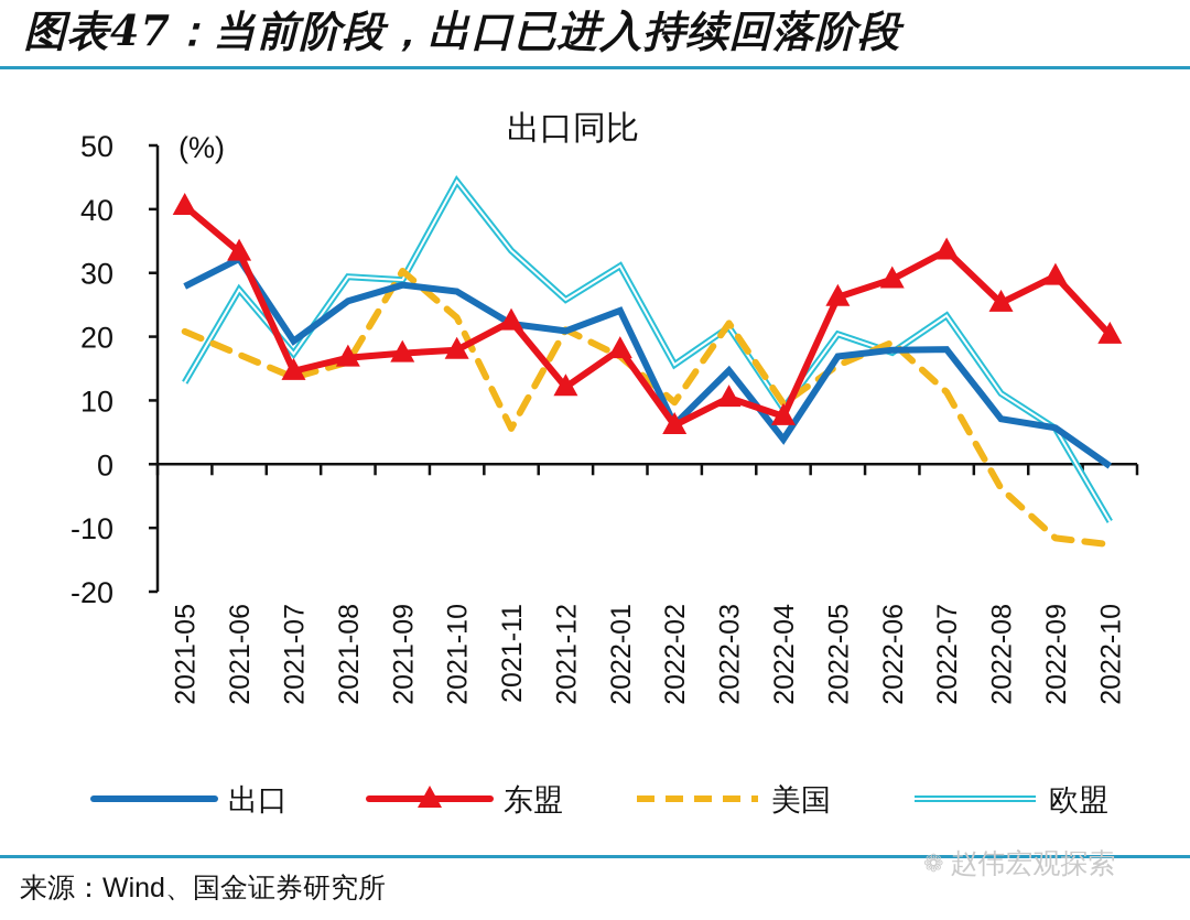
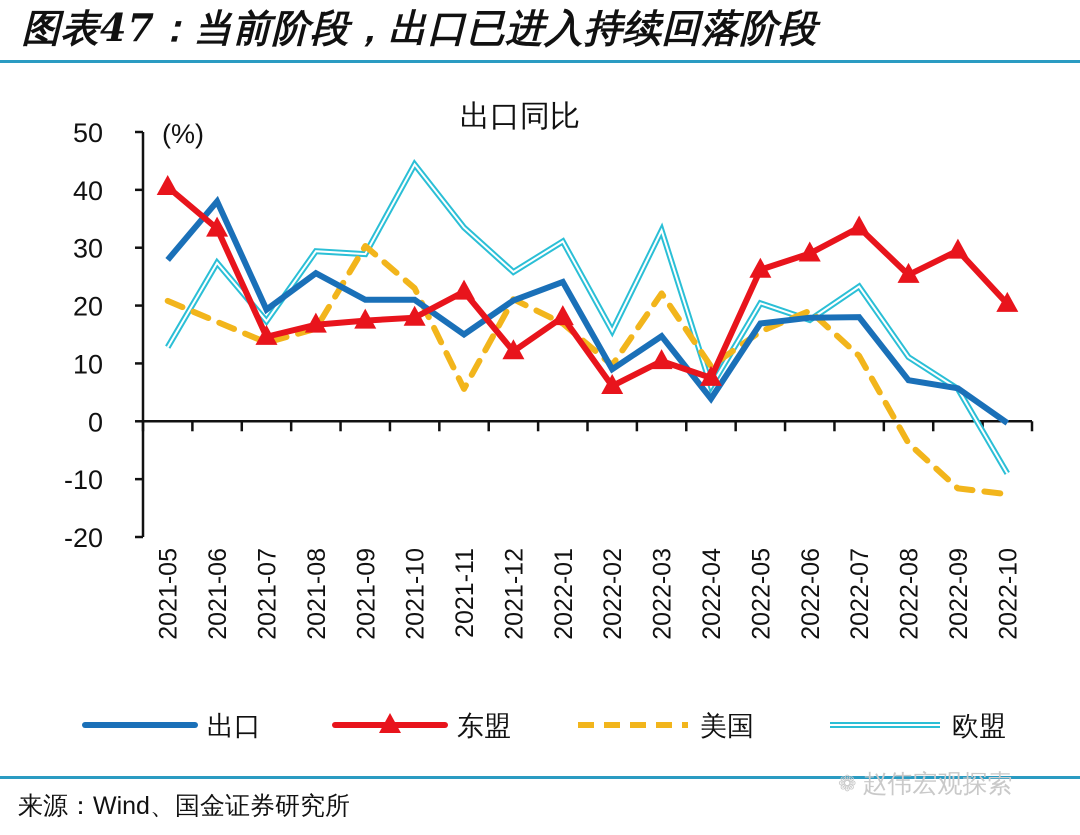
出口/2021-06: 32 -> 38
出口/2021-09: 28 -> 21
出口/2021-10: 27 -> 21
出口/2021-11: 22 -> 15
出口/2022-02: 6 -> 9
欧盟/2022-03: 22 -> 33
欧盟/2022-04: 9 -> 6
